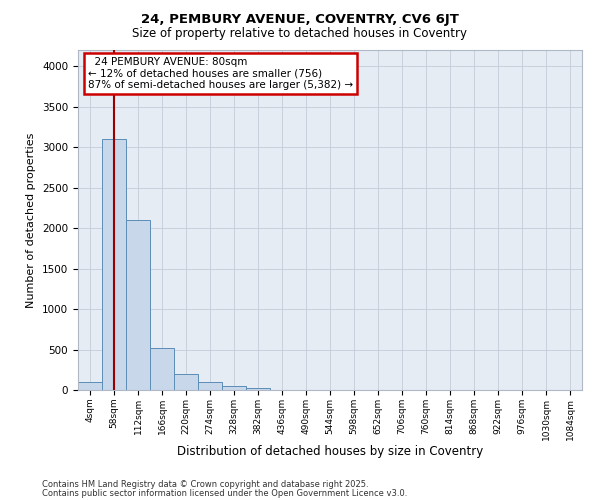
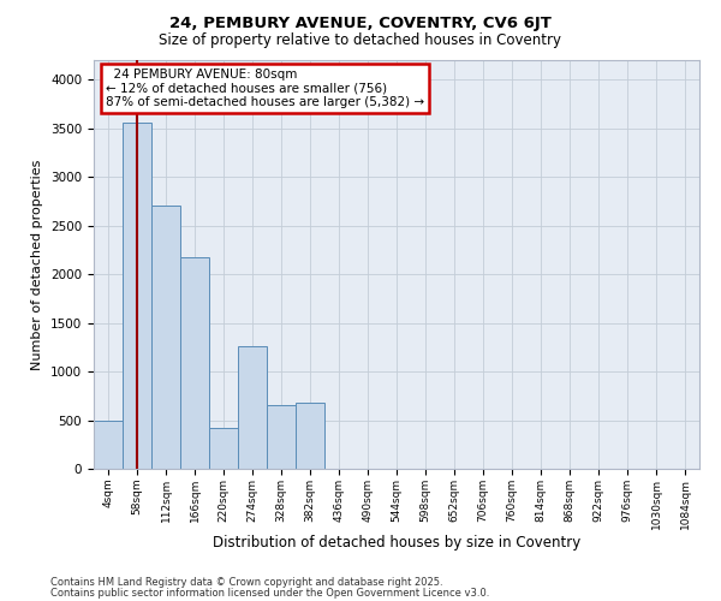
4sqm: 100 -> 500
58sqm: 3100 -> 3560
112sqm: 2100 -> 2700
166sqm: 520 -> 2180
220sqm: 200 -> 420
274sqm: 100 -> 1260
328sqm: 50 -> 660
382sqm: 30 -> 680
